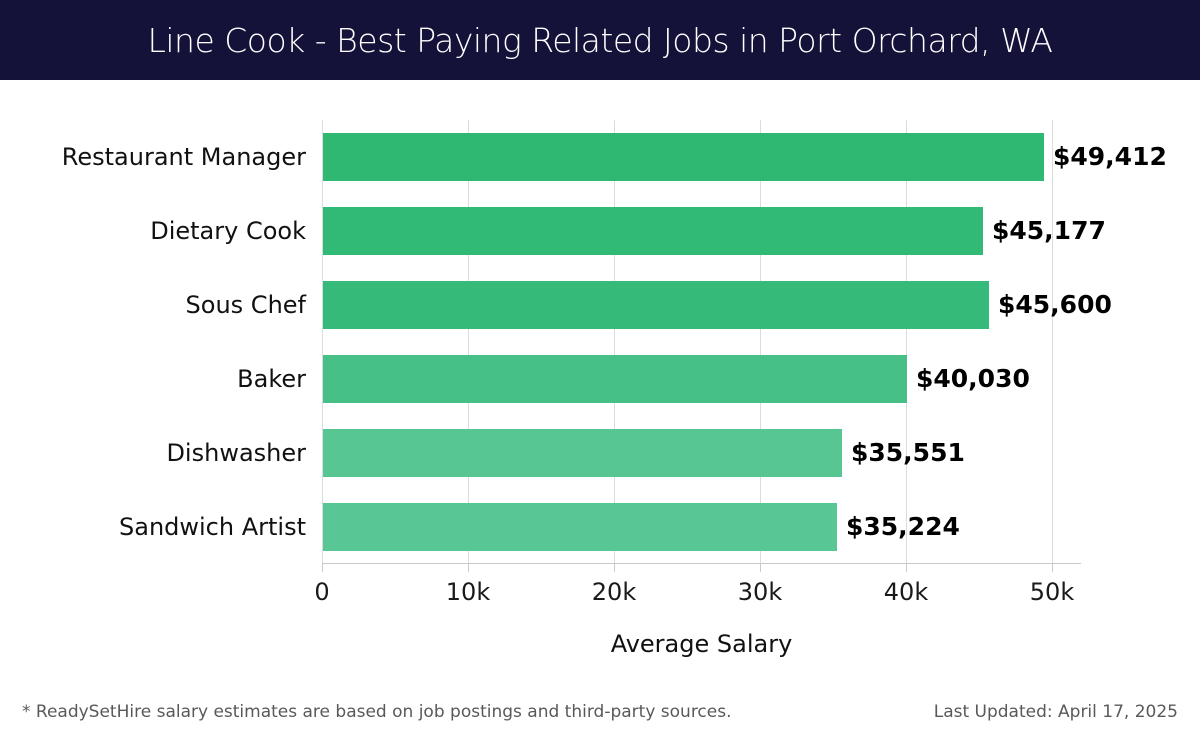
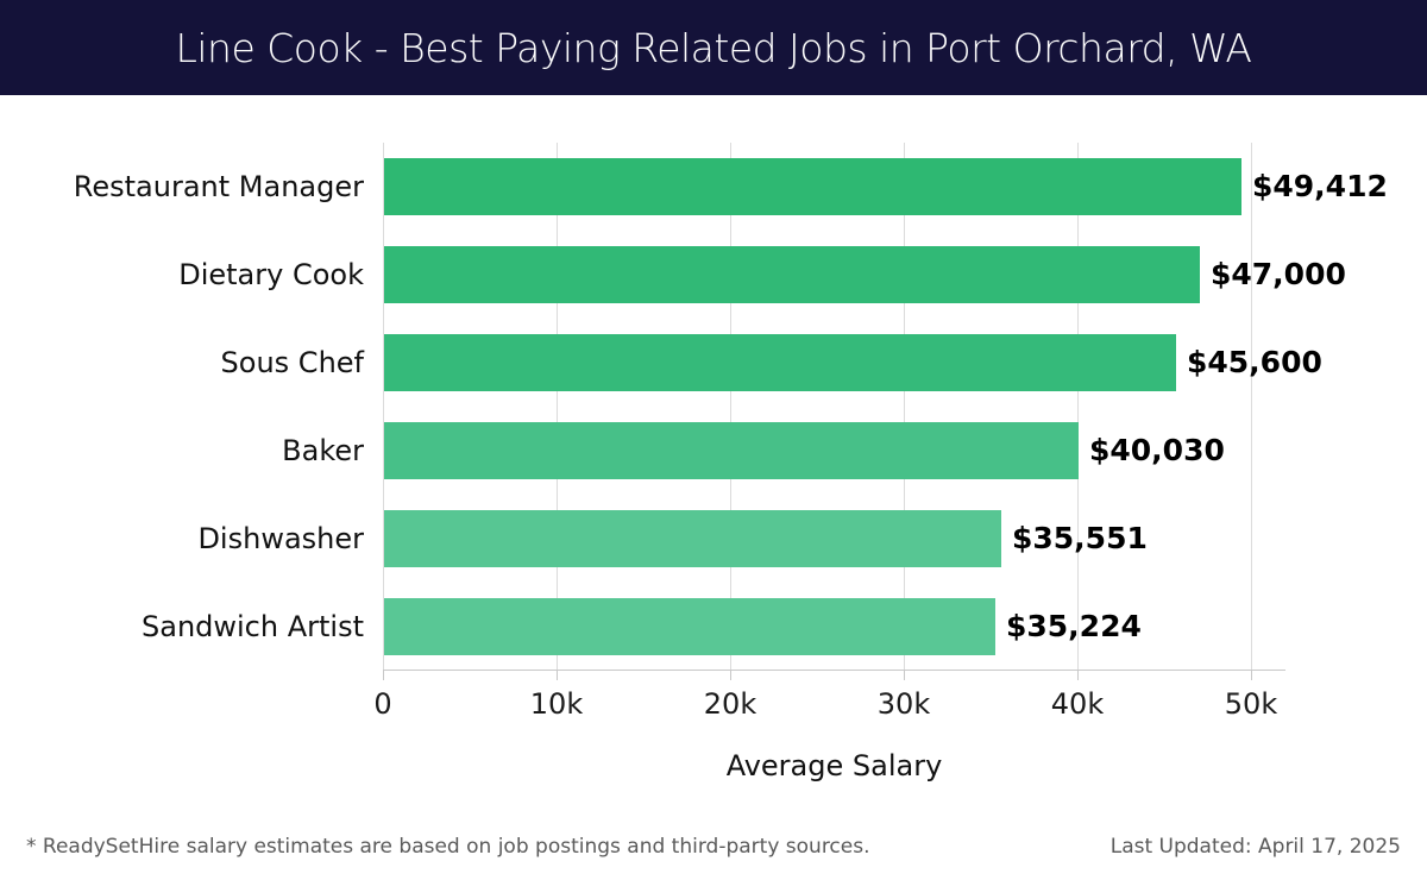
Dietary Cook: $45,177 -> $47,000
